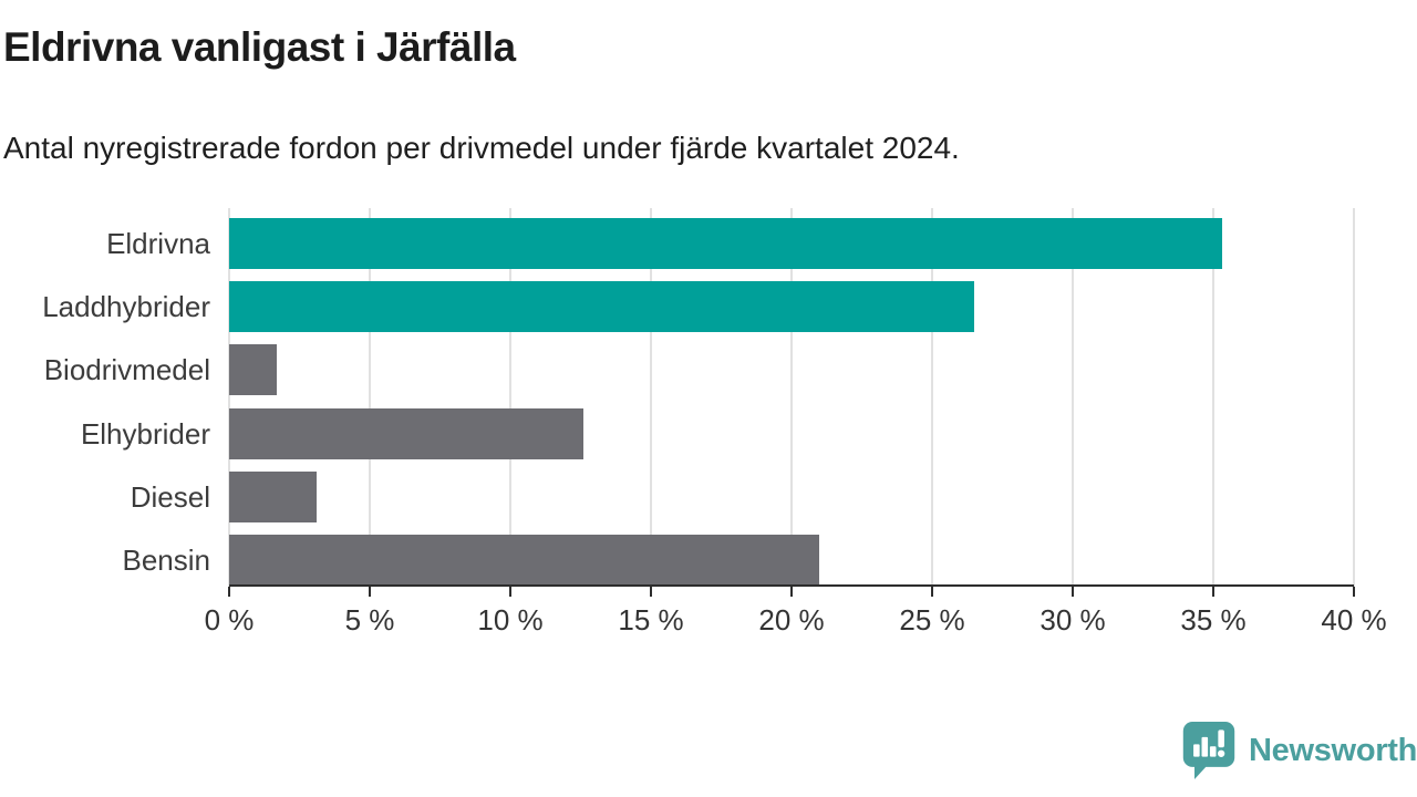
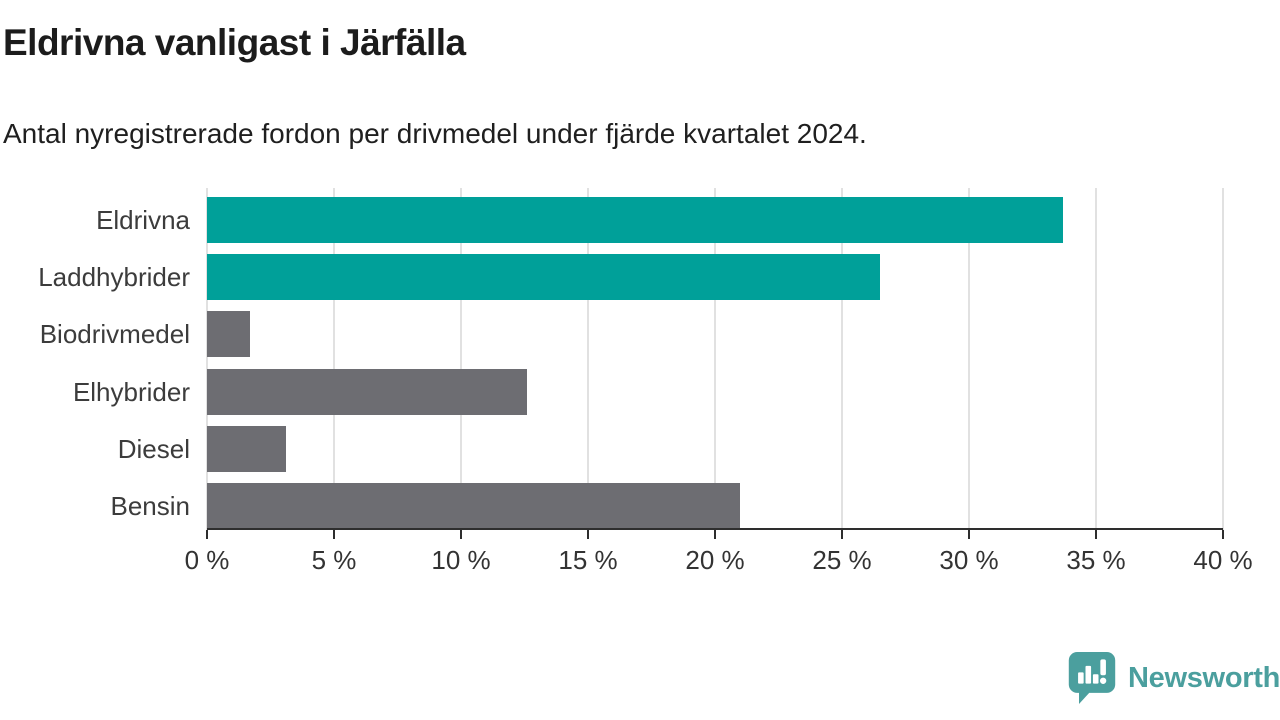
Eldrivna: 35.3% -> 33.7%
